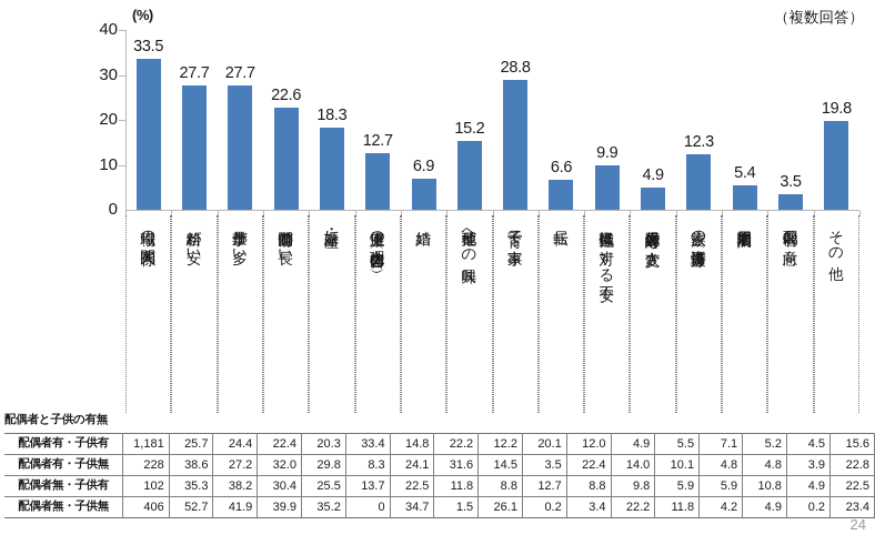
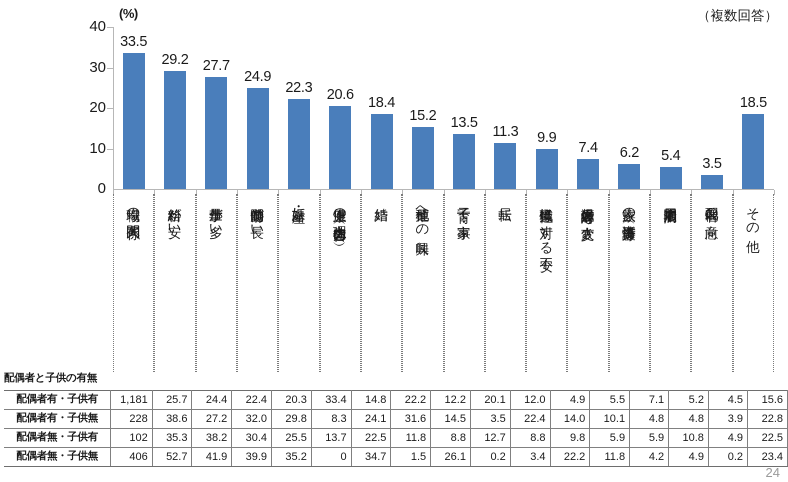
給料が安い: 27.7 -> 29.2
労働時間が長い: 22.6 -> 24.9
妊娠・出産: 18.3 -> 22.3
健康上の理由（体力含む）: 12.7 -> 20.6
結婚: 6.9 -> 18.4
子育て・家事: 28.8 -> 13.5
転居: 6.6 -> 11.3
保護者対応等の大変さ: 4.9 -> 7.4
家族の事情（介護等）: 12.3 -> 6.2
その他: 19.8 -> 18.5
